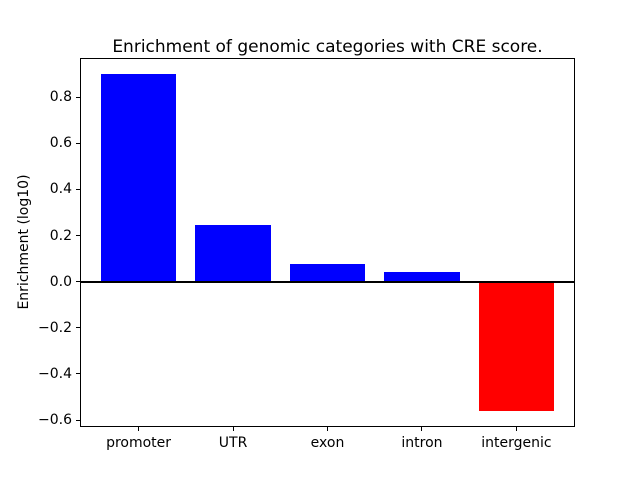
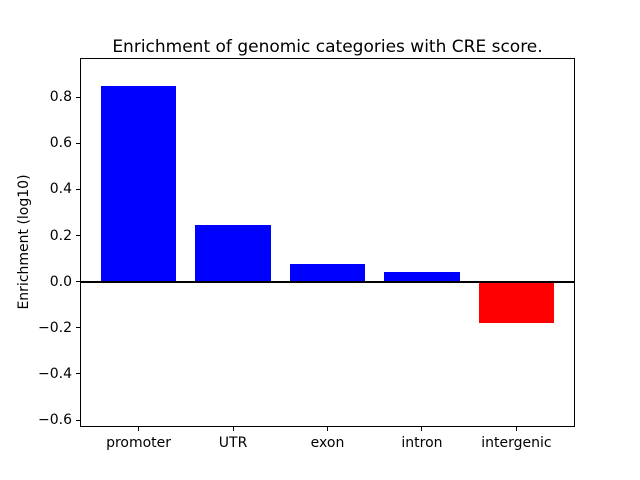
promoter: 0.90 -> 0.85
intergenic: -0.56 -> -0.18
